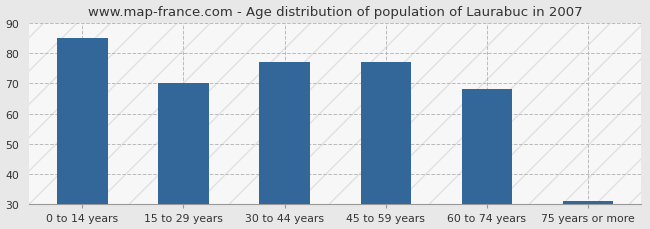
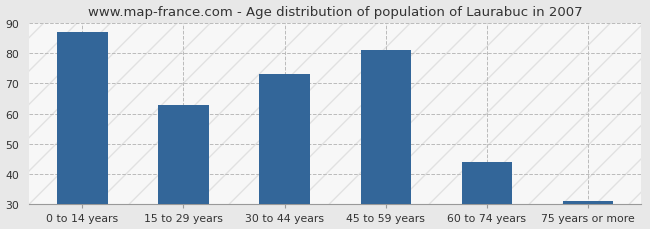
0 to 14 years: 85 -> 87
15 to 29 years: 70 -> 63
30 to 44 years: 77 -> 73
45 to 59 years: 77 -> 81
60 to 74 years: 68 -> 44
